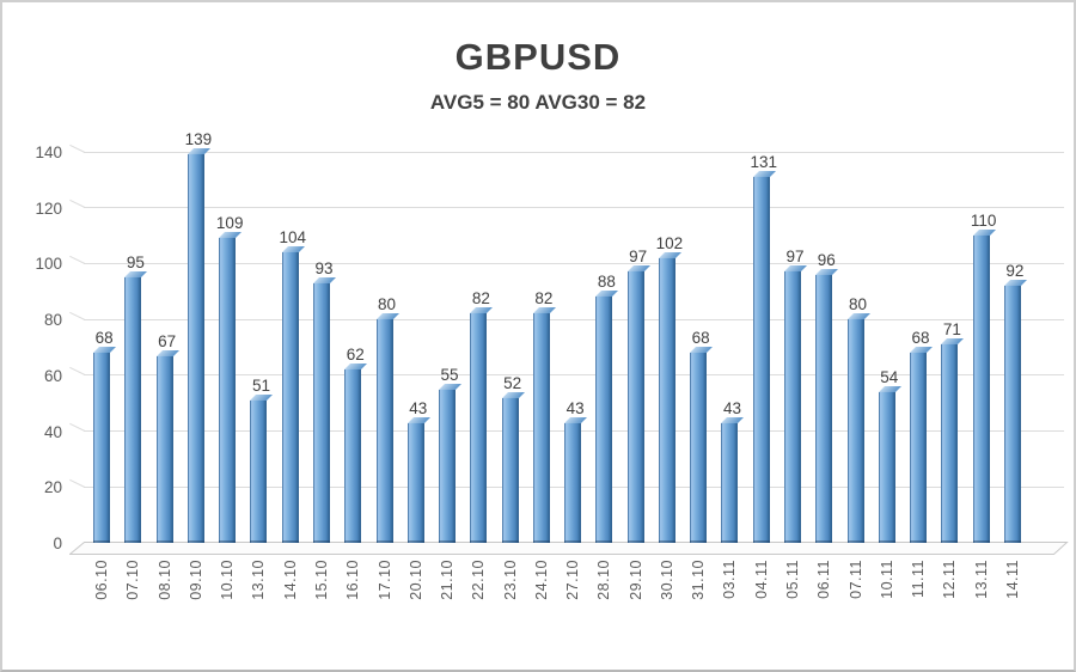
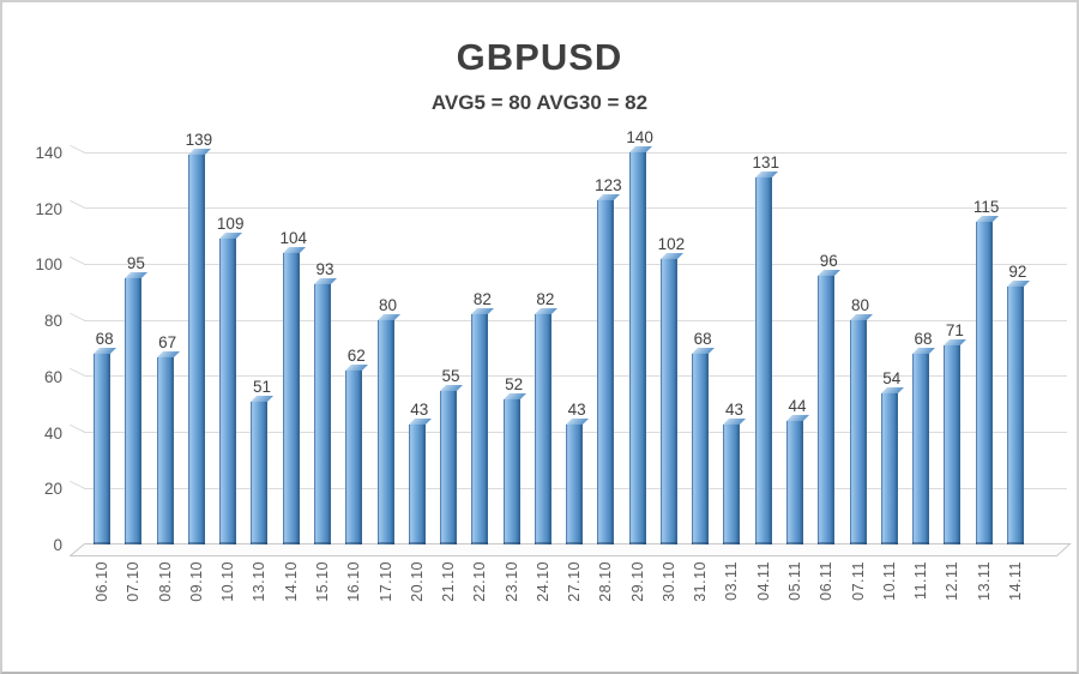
28.10: 88 -> 123
29.10: 97 -> 140
05.11: 97 -> 44
13.11: 110 -> 115
